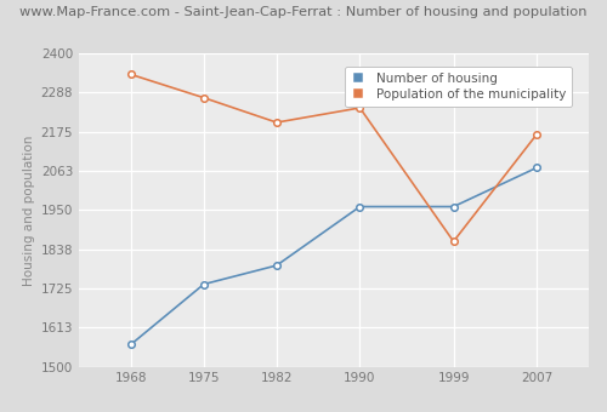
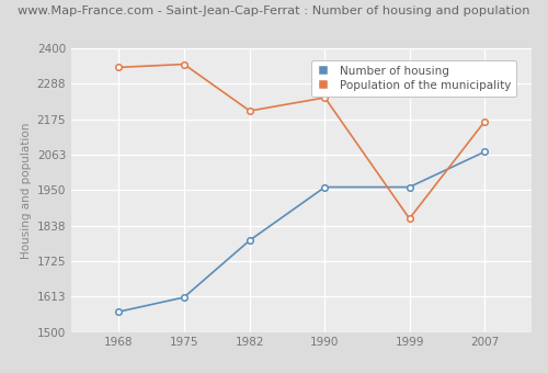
Number of housing/1975: 1737 -> 1610
Population of the municipality/1975: 2273 -> 2350
